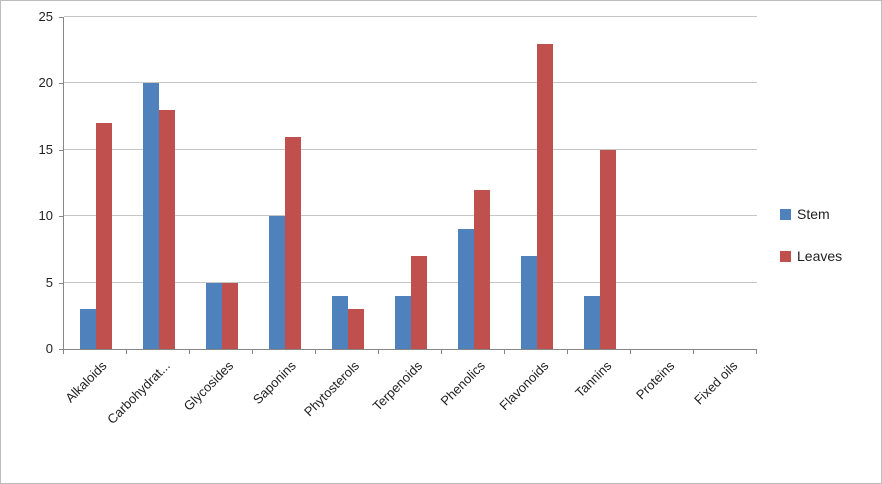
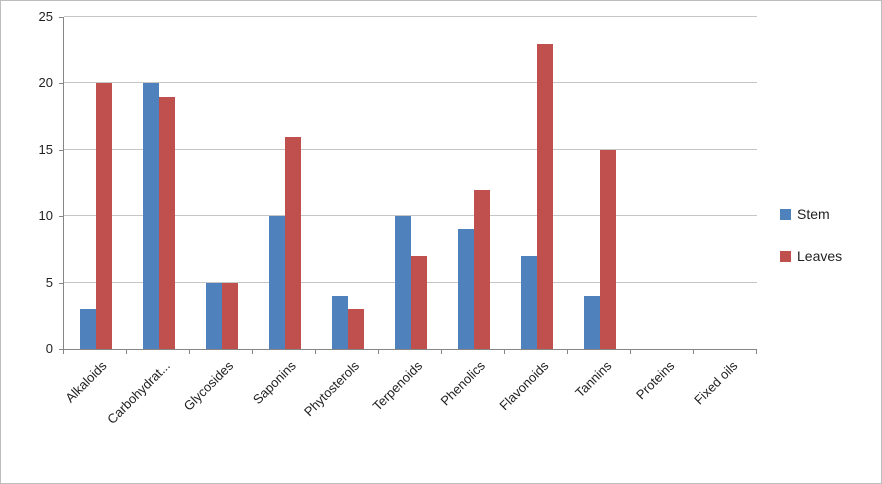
Leaves/Alkaloids: 17 -> 20
Leaves/Carbohydrat...: 18 -> 19
Stem/Terpenoids: 4 -> 10
